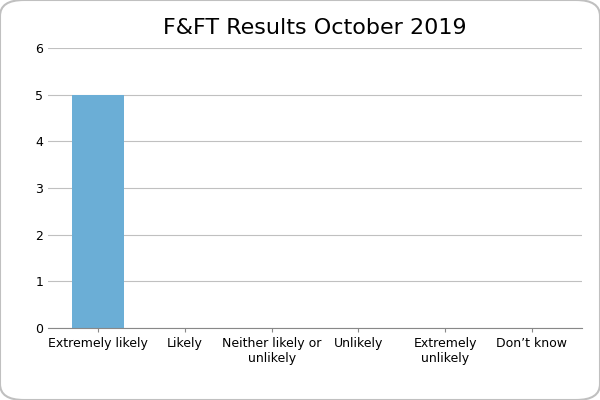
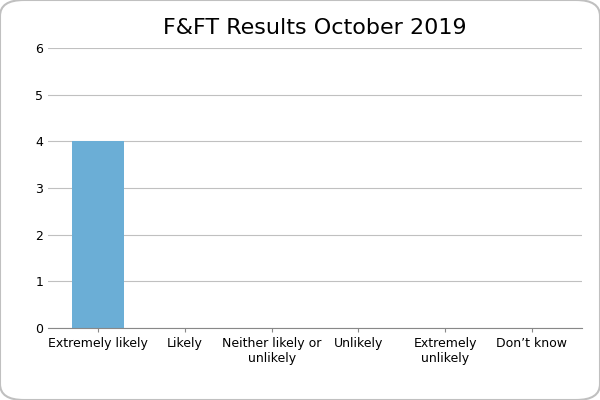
Extremely likely: 5 -> 4
